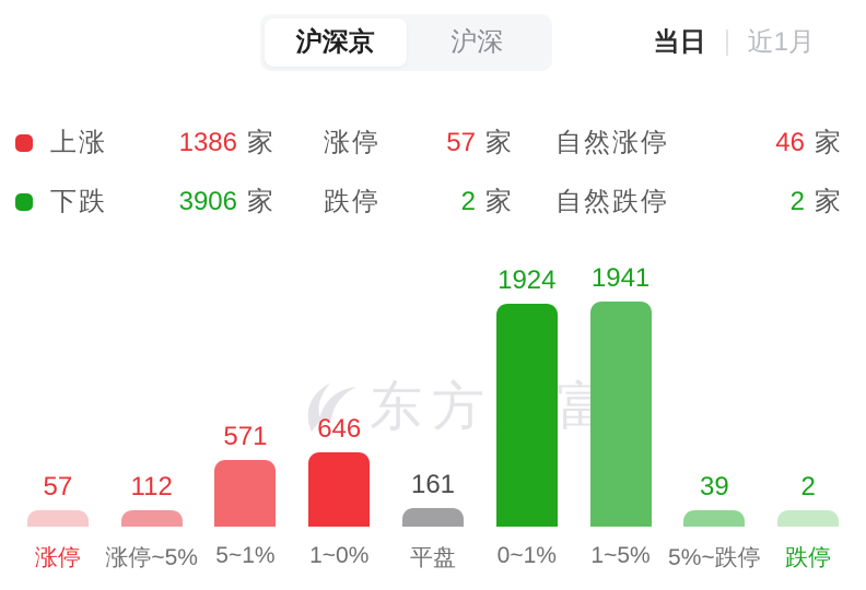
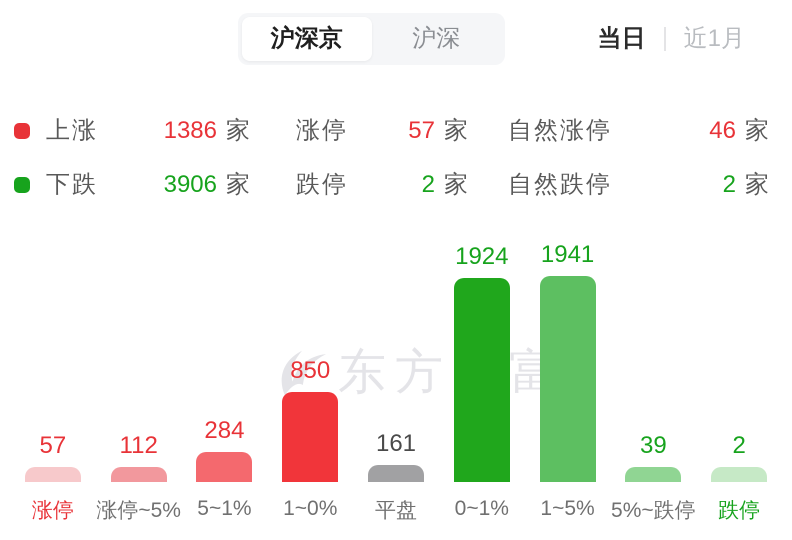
5~1%: 571 -> 284
1~0%: 646 -> 850
